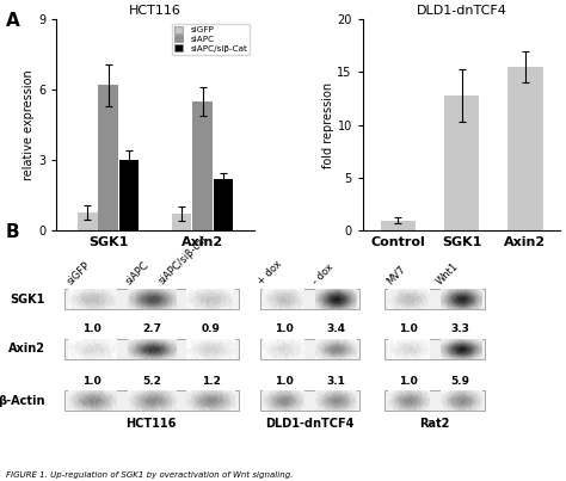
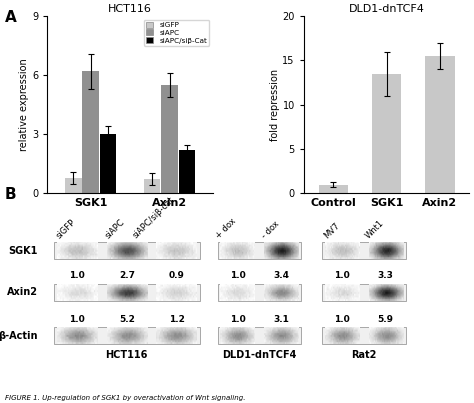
DLD1-dnTCF4/SGK1: 12.8 -> 13.5
